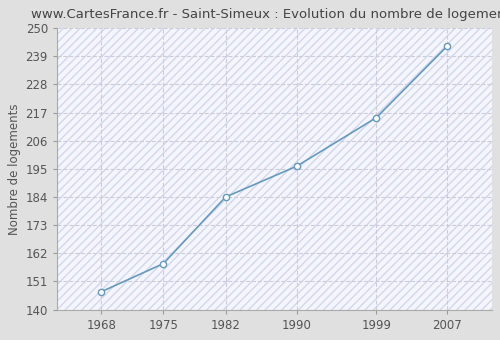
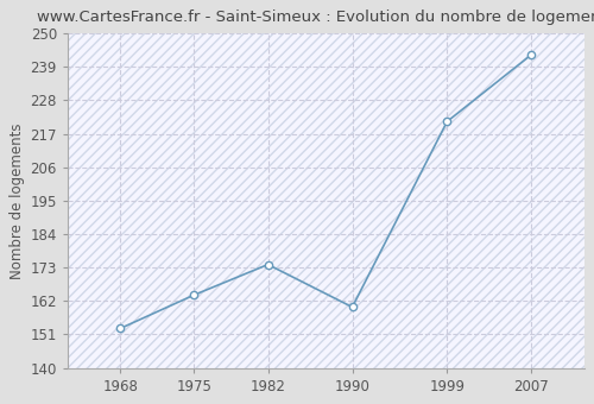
1968: 147 -> 153
1975: 158 -> 164
1982: 184 -> 174
1990: 196 -> 160
1999: 215 -> 221
